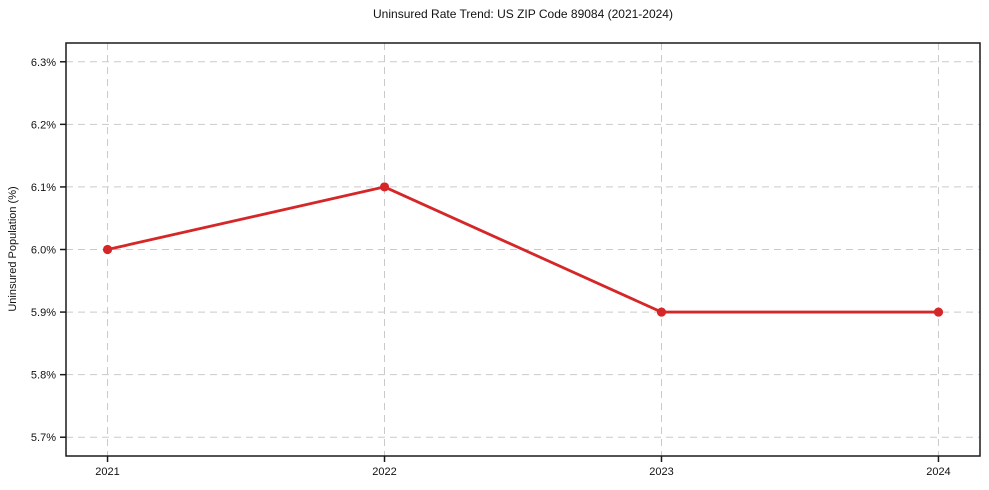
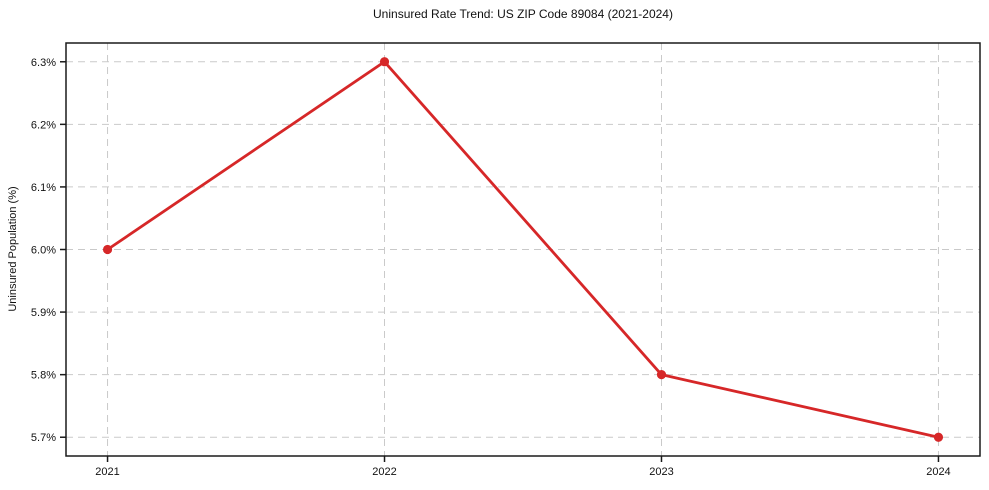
2022: 6.1% -> 6.3%
2023: 5.9% -> 5.8%
2024: 5.9% -> 5.7%
